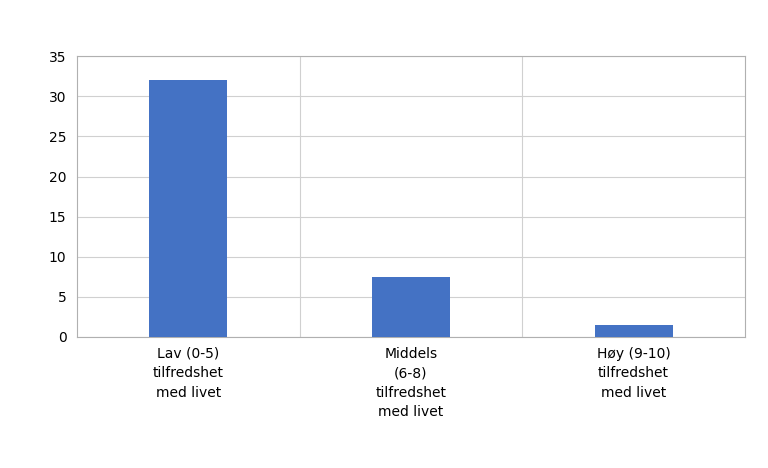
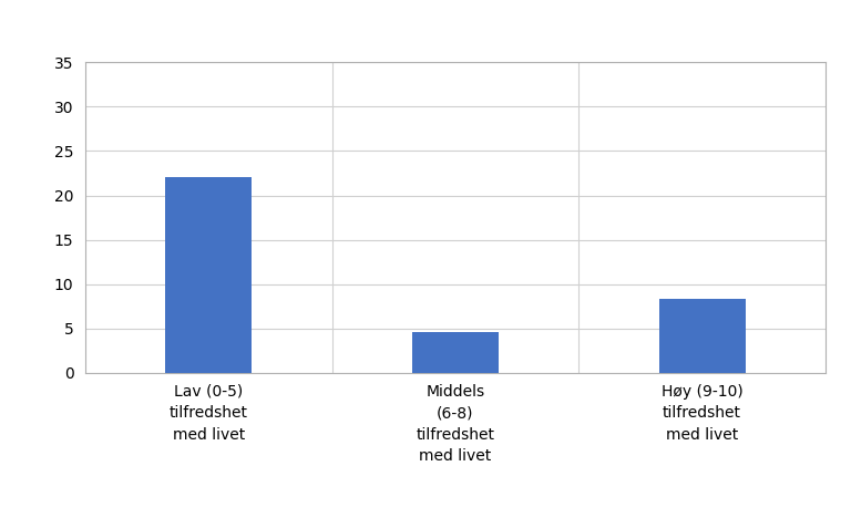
Lav (0-5) tilfredshet med livet: 32.0 -> 22.0
Middels (6-8) tilfredshet med livet: 7.5 -> 4.6
Høy (9-10) tilfredshet med livet: 1.5 -> 8.4
